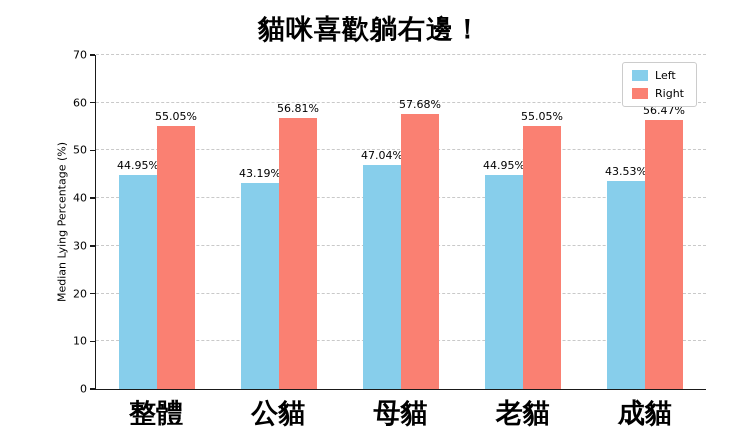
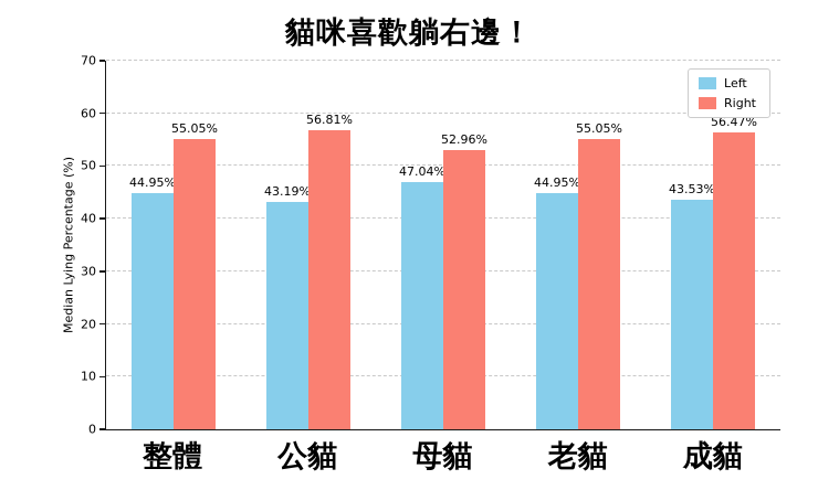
Right/母貓: 57.68% -> 52.96%
